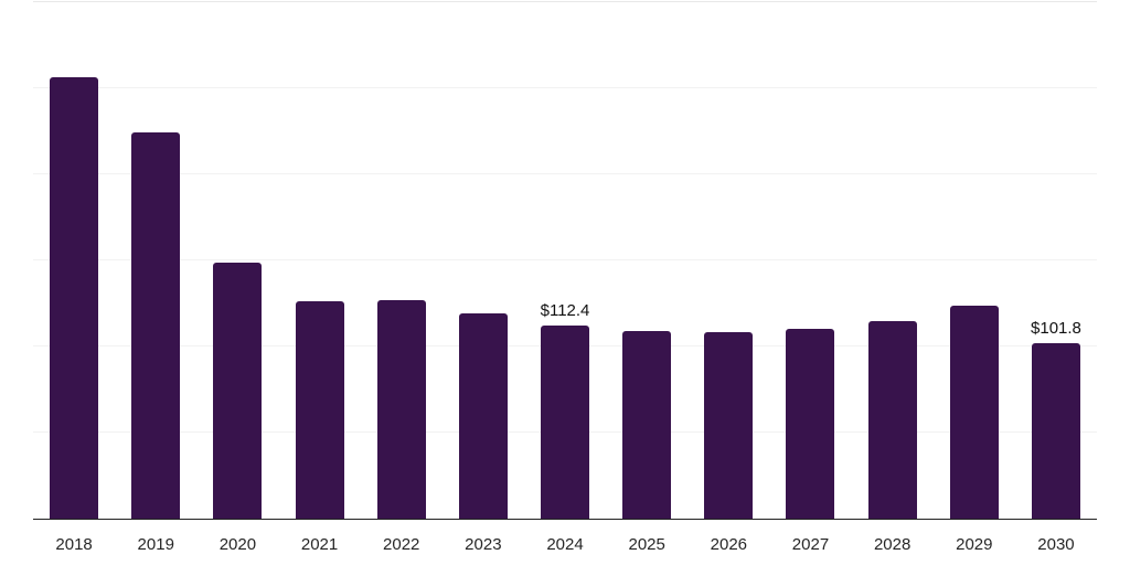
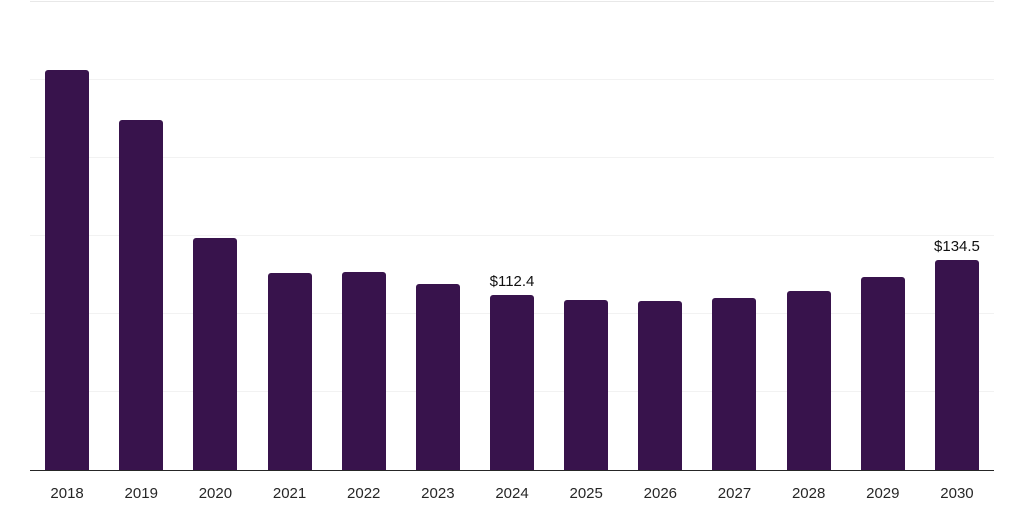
2030: $101.8 -> $134.5
